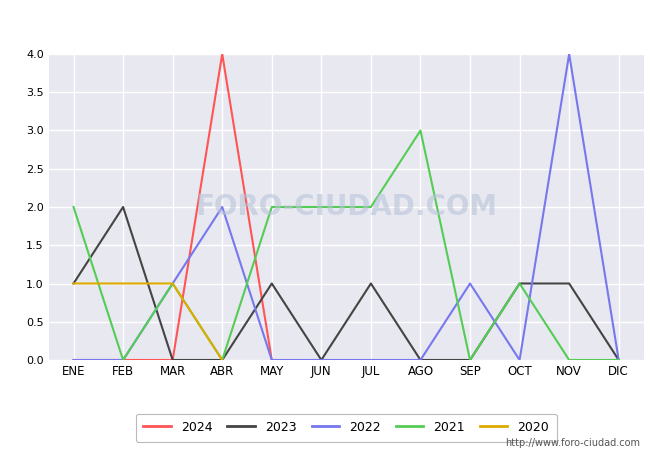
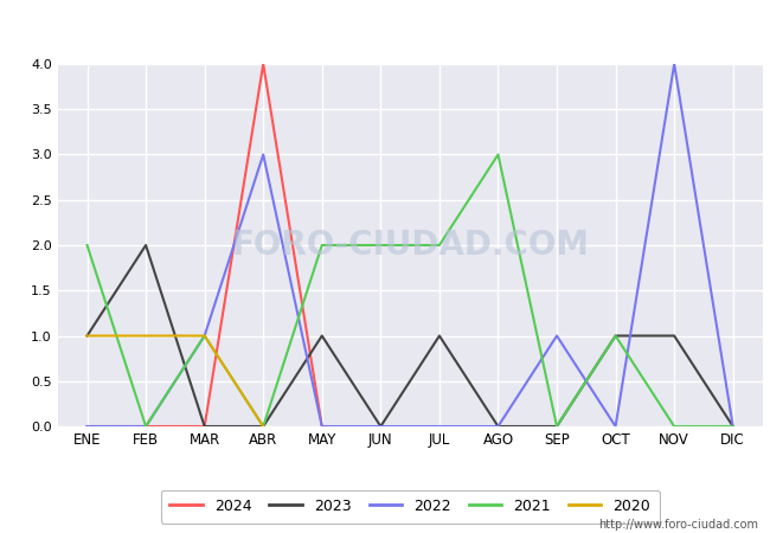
2022/ABR: 2 -> 3
